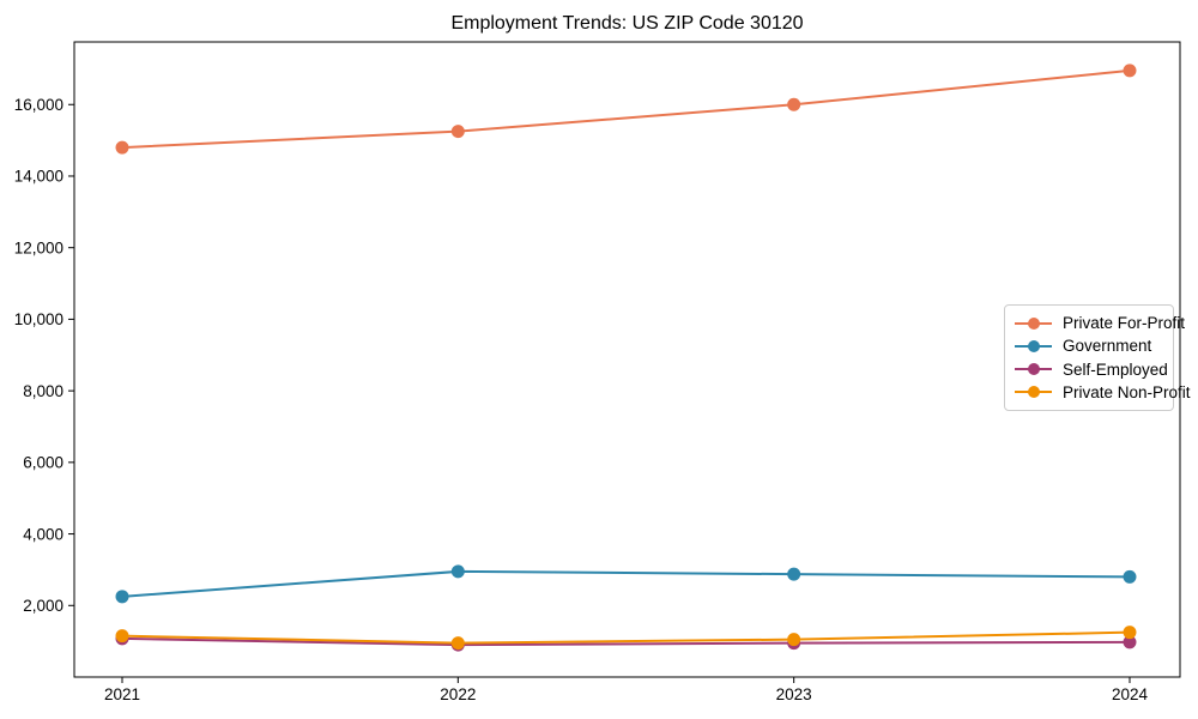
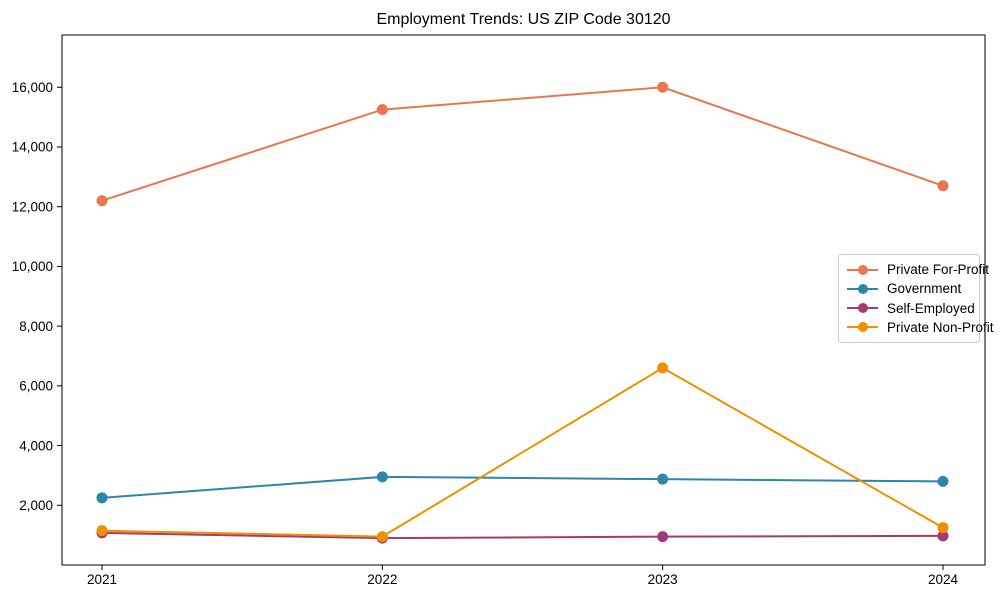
Private For-Profit/2021: 14800 -> 12200
Private Non-Profit/2023: 1000 -> 6600
Private For-Profit/2024: 17000 -> 12700
